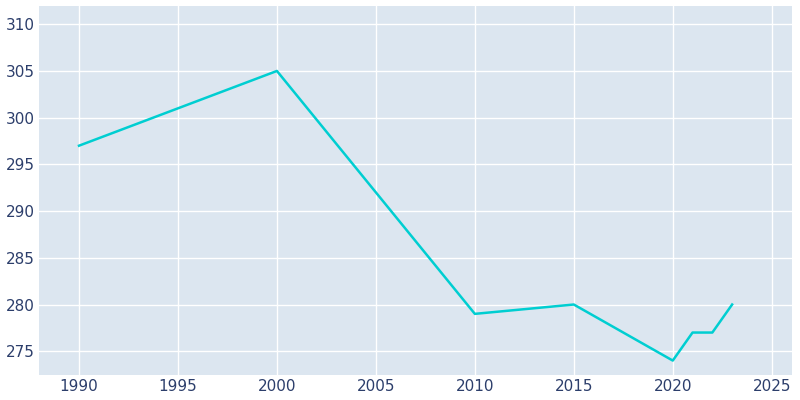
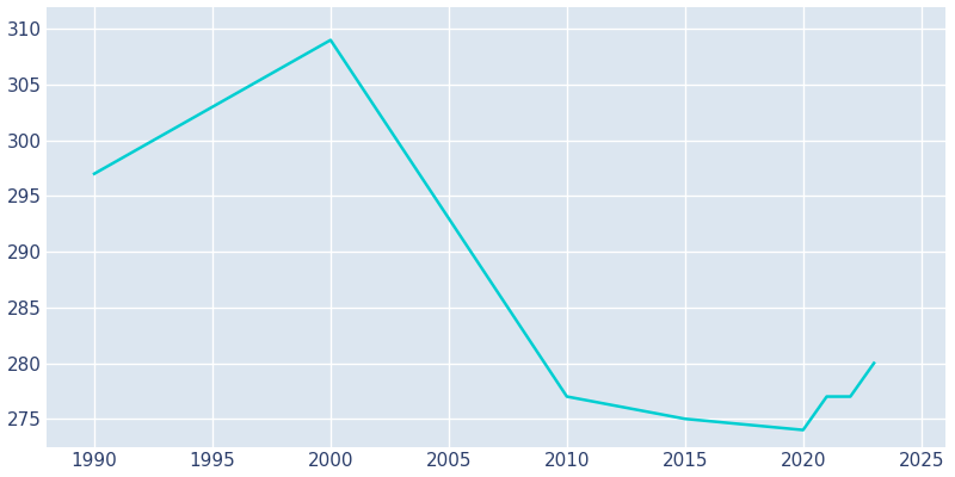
2000: 305 -> 309
2010: 279 -> 277
2015: 280 -> 275
